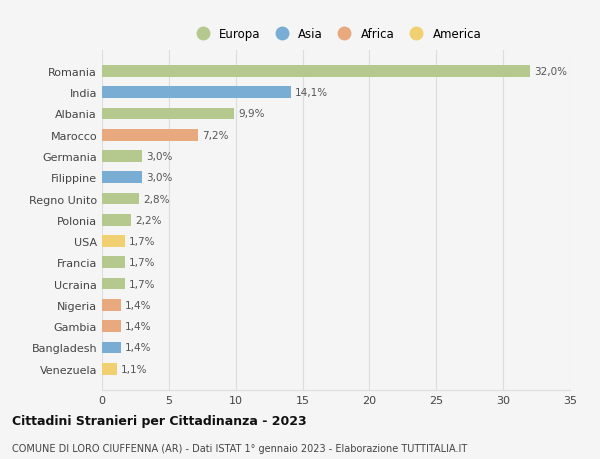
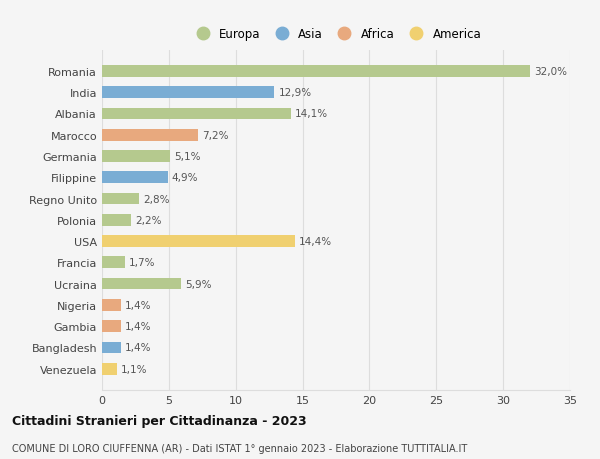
India: 14,1% -> 12,9%
Albania: 9,9% -> 14,1%
Germania: 3,0% -> 5,1%
Filippine: 3,0% -> 4,9%
USA: 1,7% -> 14,4%
Ucraina: 1,7% -> 5,9%
